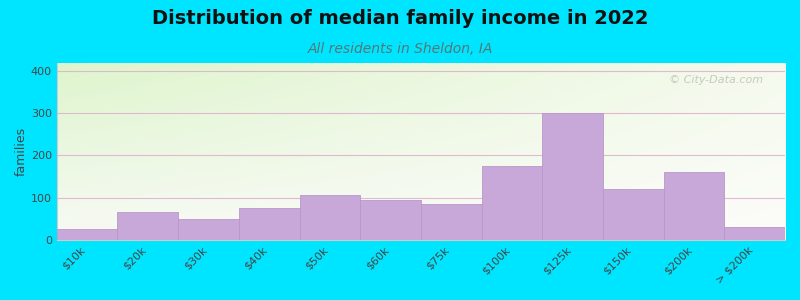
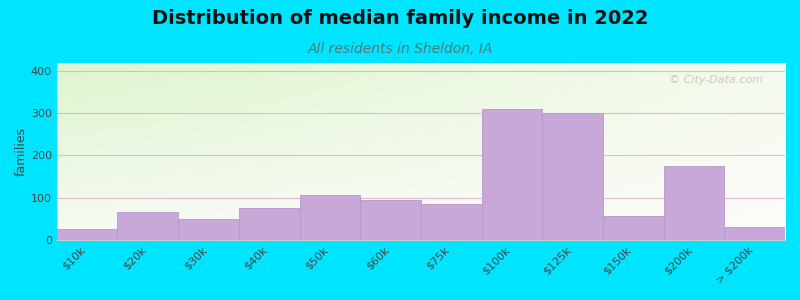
$100k: 175 -> 310
$150k: 120 -> 55
$200k: 160 -> 175
